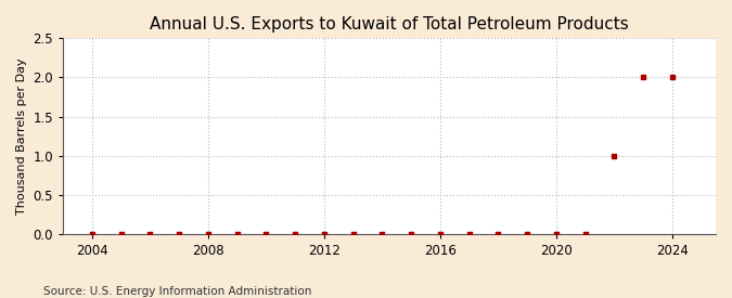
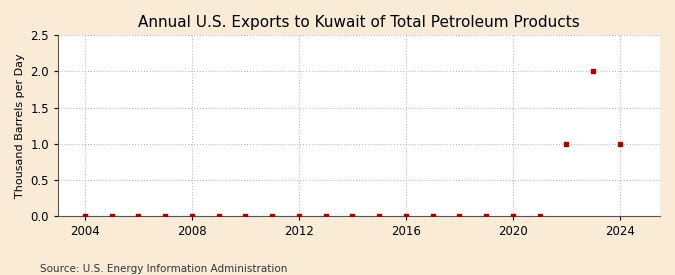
2024: 2 -> 1
